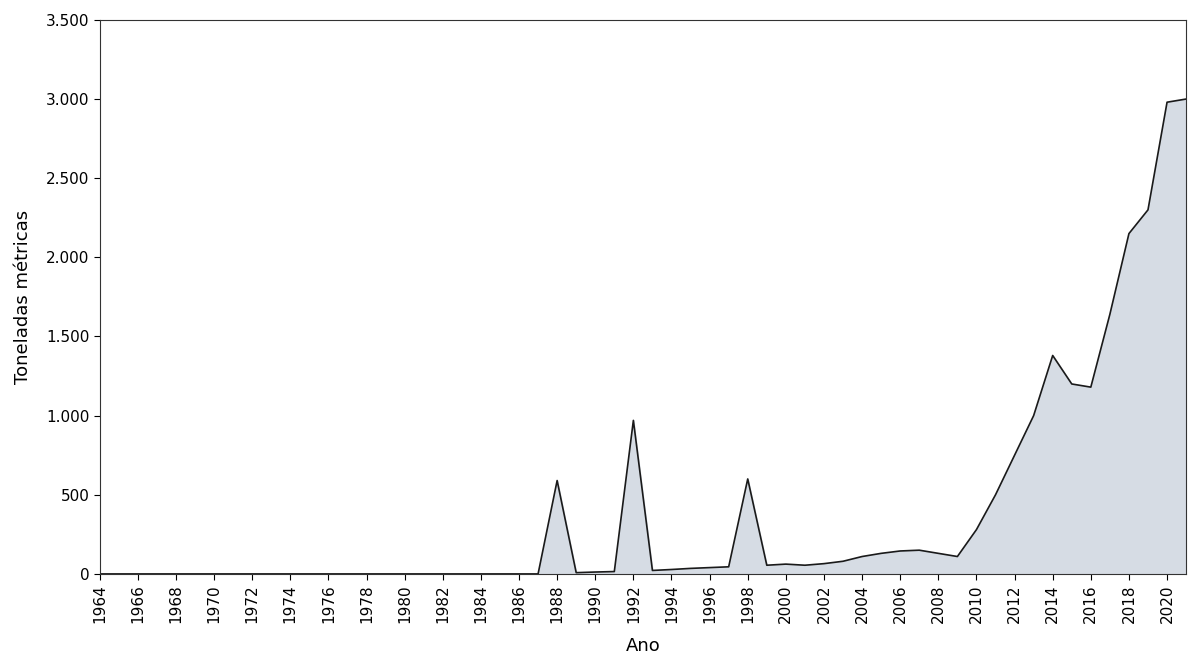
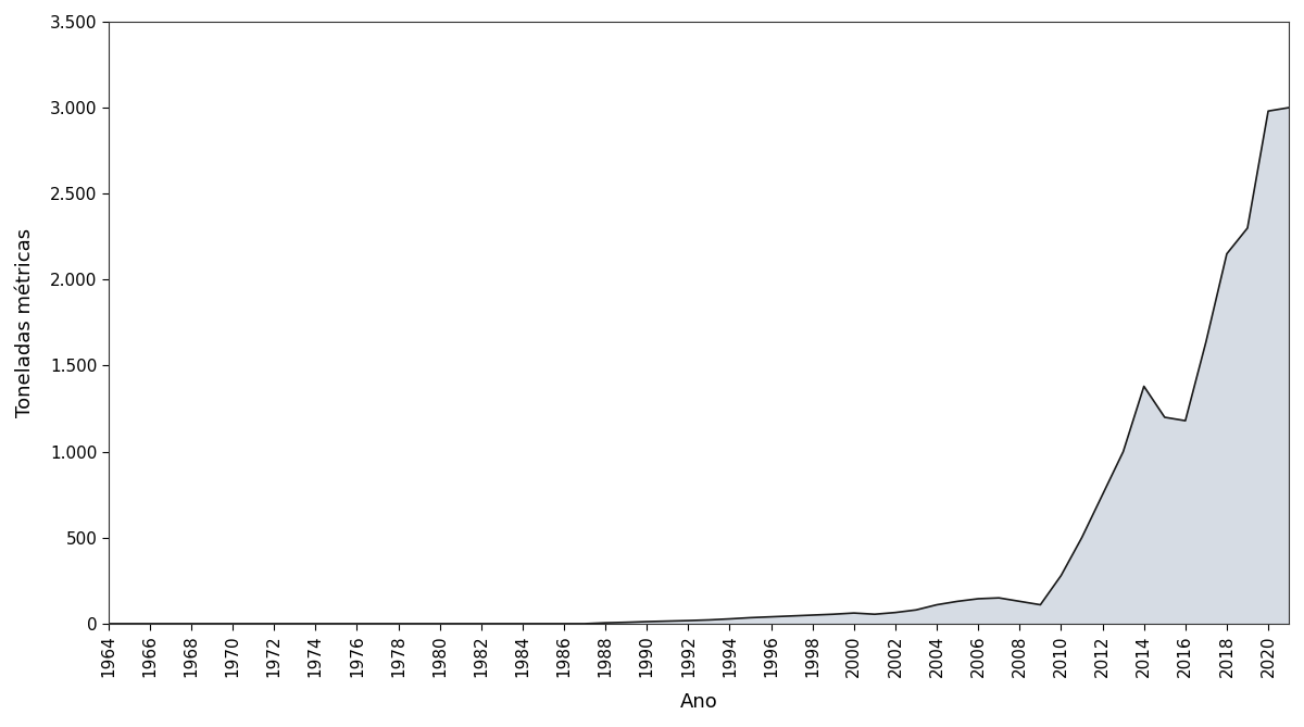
1988: 590 -> 0
1992: 970 -> 20
1998: 600 -> 50
